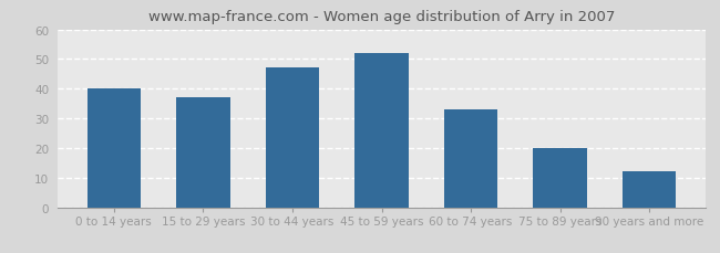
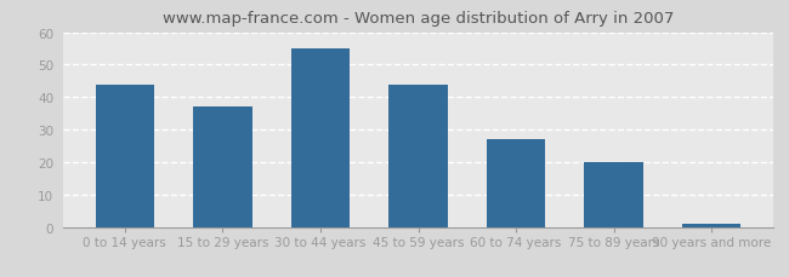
0 to 14 years: 40 -> 44
30 to 44 years: 47 -> 55
45 to 59 years: 52 -> 44
60 to 74 years: 33 -> 27
90 years and more: 12 -> 1
